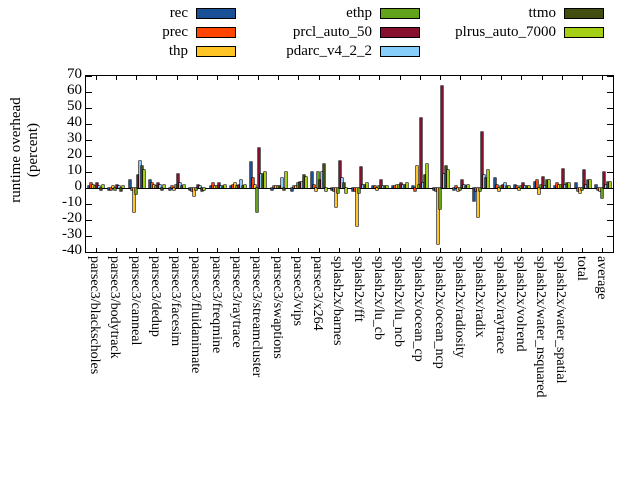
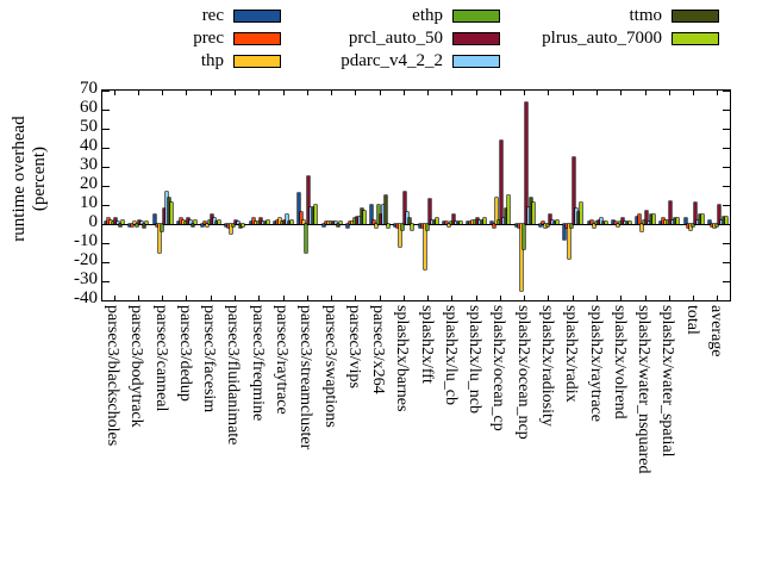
rec/parsec3/dedup: 5 -> 1
prcl_auto_50/parsec3/facesim: 9 -> 5
pdarc_v4_2_2/parsec3/swaptions: 6 -> 1
plrus_auto_7000/parsec3/swaptions: 10 -> 1
rec/splash2x/raytrace: 6 -> 1
ethp/average: -6 -> -1
